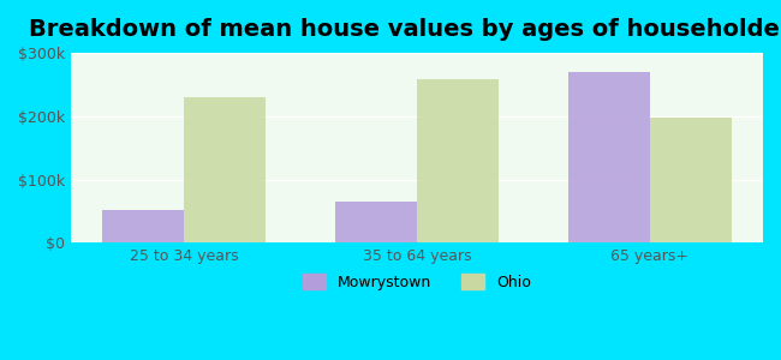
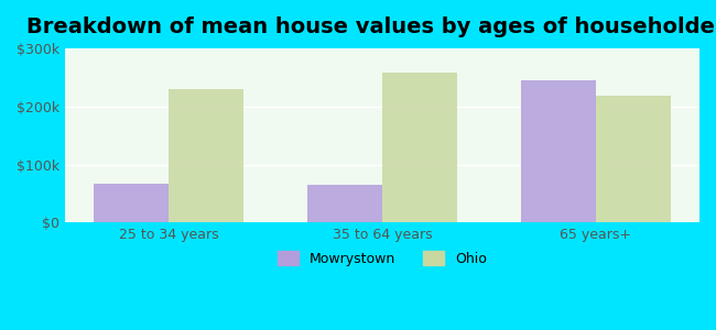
Mowrystown/25 to 34 years: $52k -> $67k
Mowrystown/65 years+: $270k -> $245k
Ohio/65 years+: $198k -> $218k
